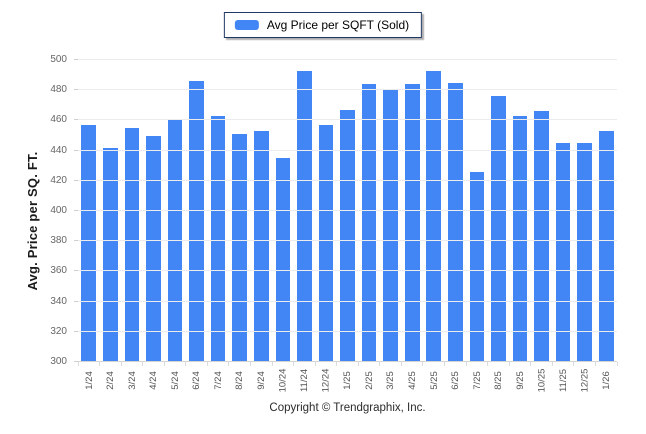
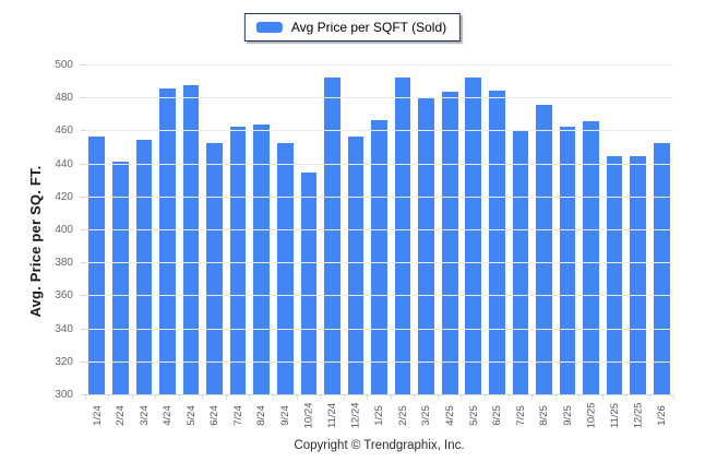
4/24: 450 -> 486
5/24: 460 -> 488
6/24: 486 -> 453
8/24: 451 -> 464
2/25: 484 -> 493
7/25: 426 -> 461
